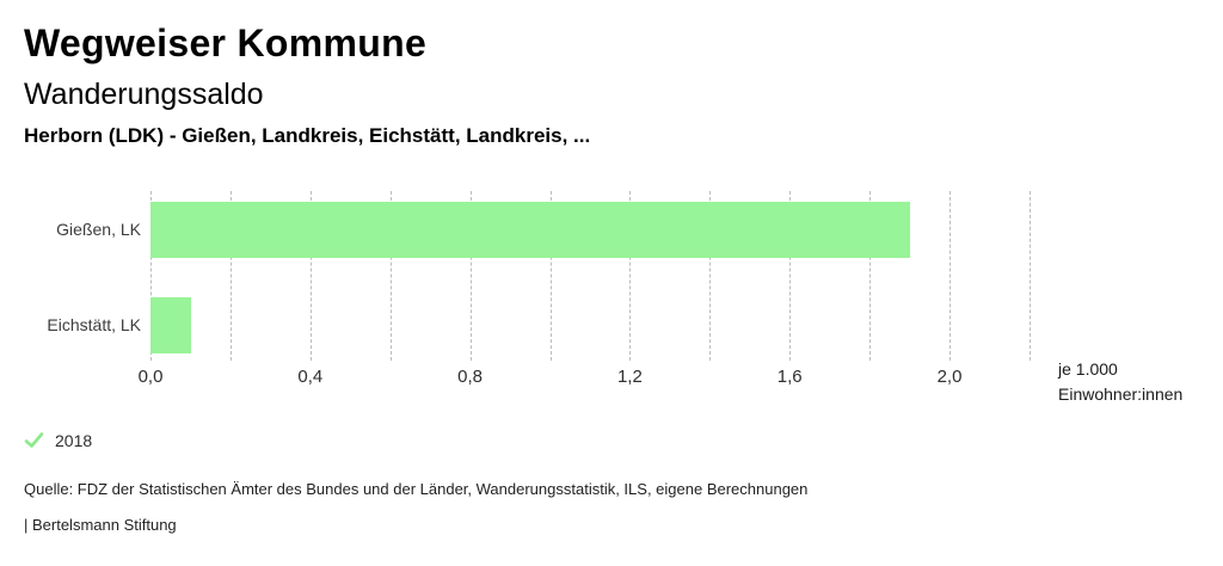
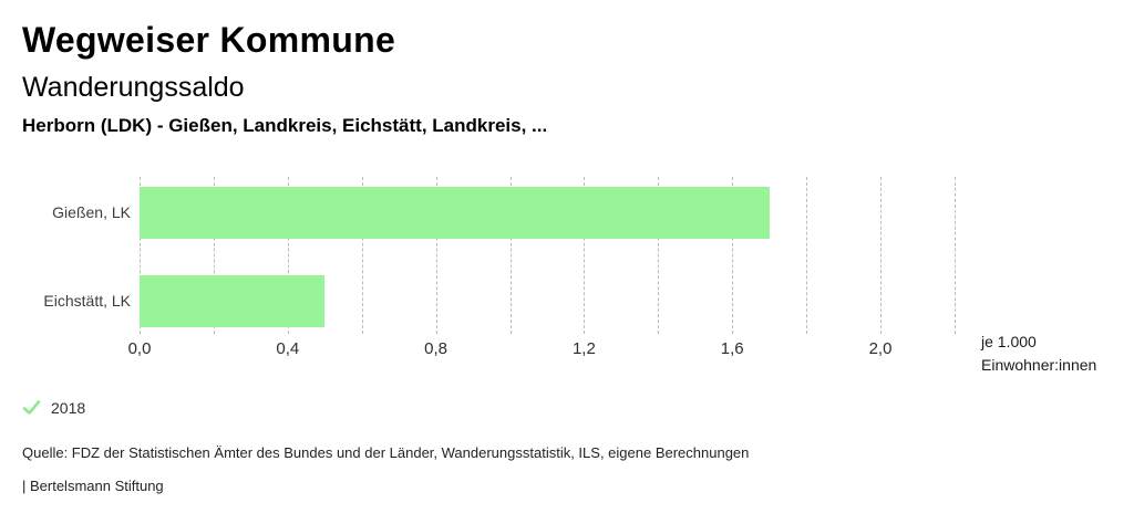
Gießen, LK: 1,9 -> 1,7
Eichstätt, LK: 0,1 -> 0,5
